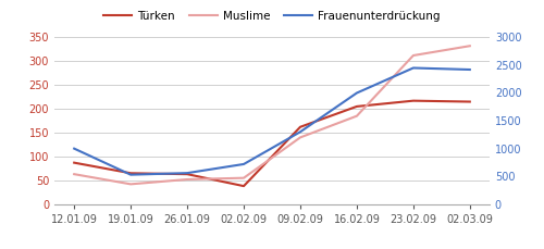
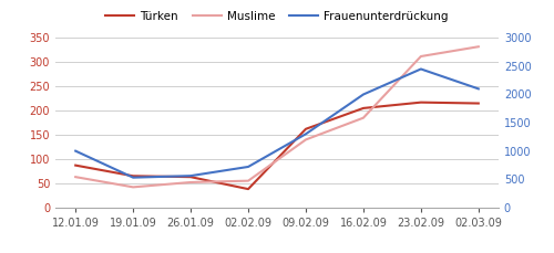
Frauenunterdrückung/02.03.09: 2420 -> 2100
